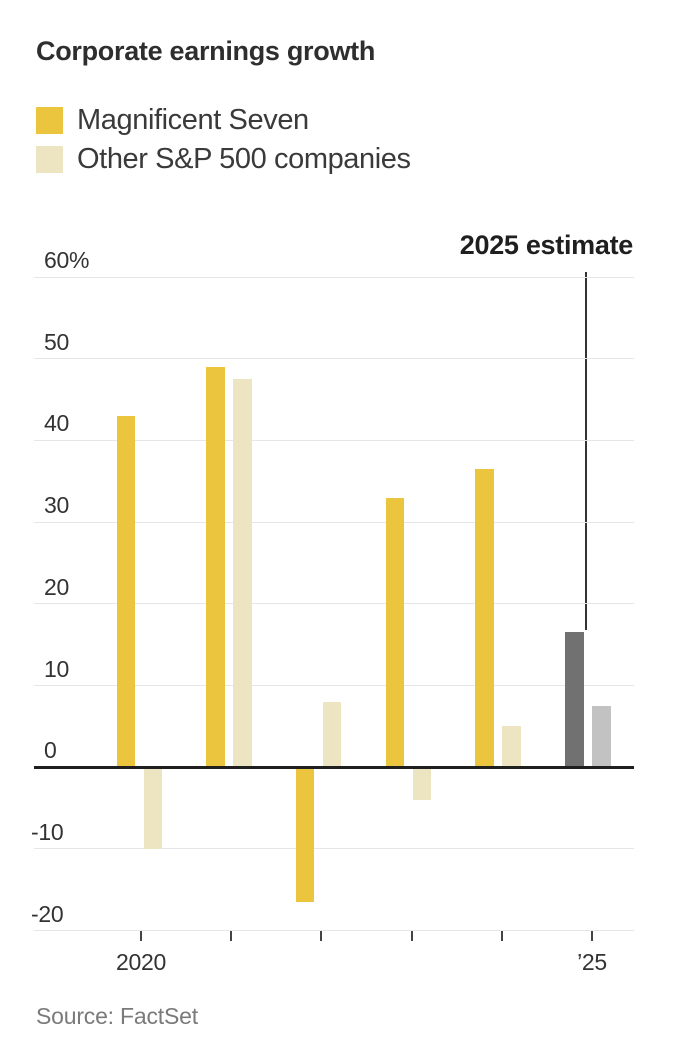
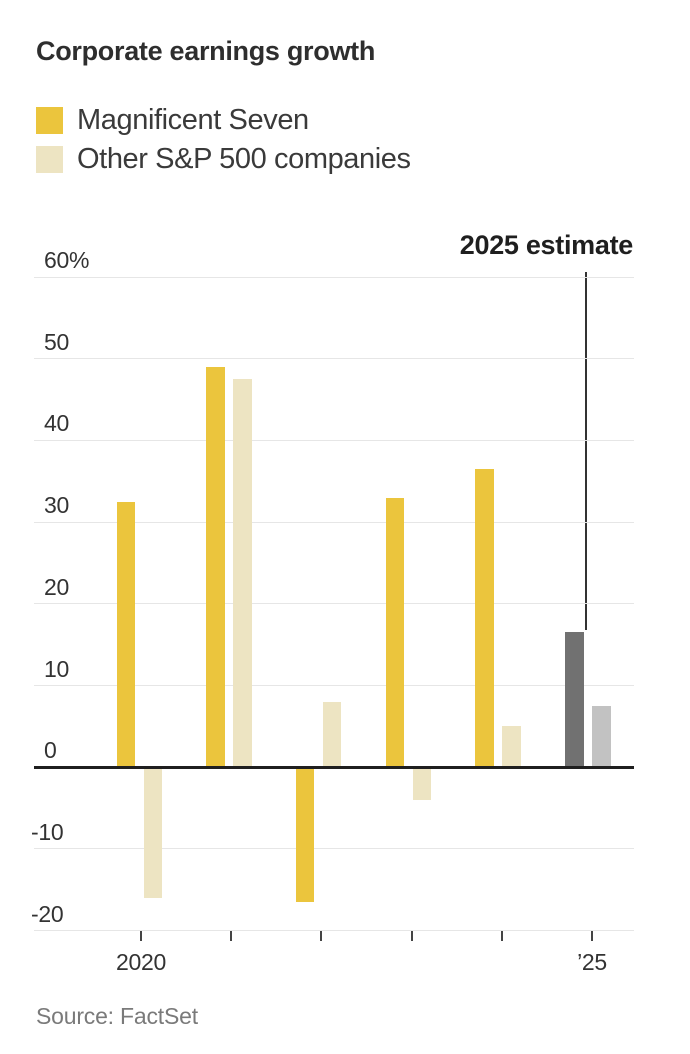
Magnificent Seven/2020: 43% -> 32%
Other S&P 500 companies/2020: -10% -> -16%
